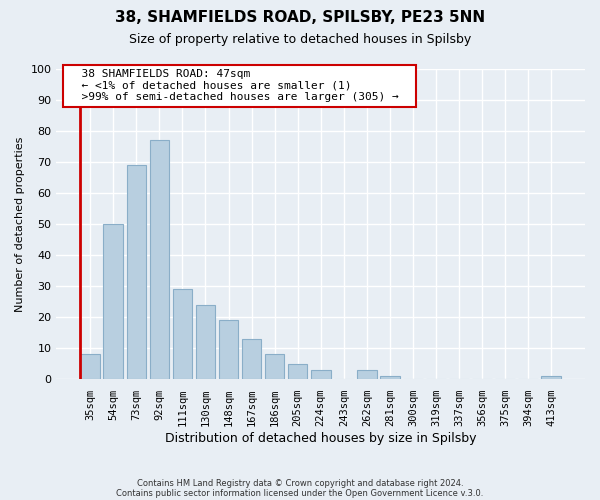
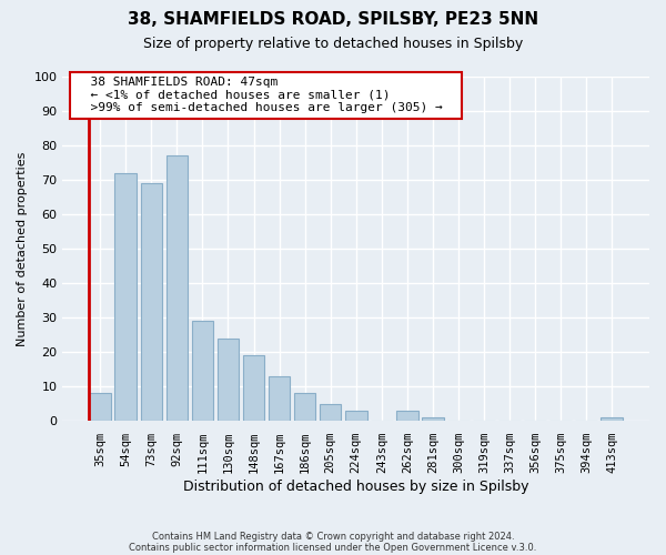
54sqm: 50 -> 72
